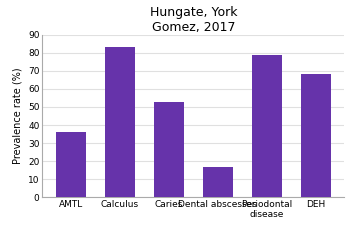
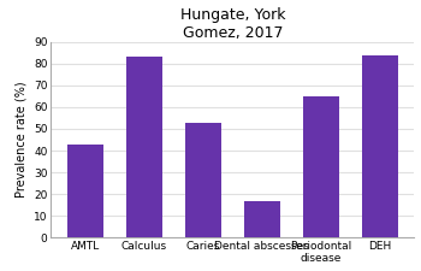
AMTL: 36 -> 43
Periodontal disease: 79 -> 65
DEH: 68 -> 84
